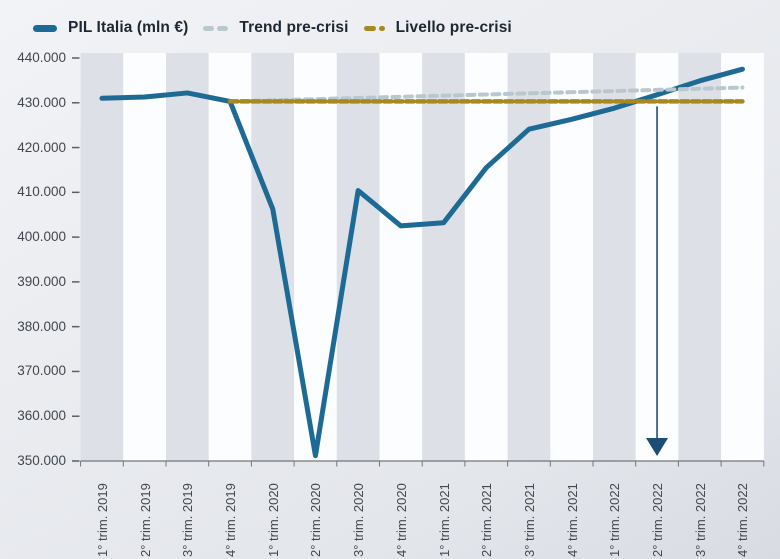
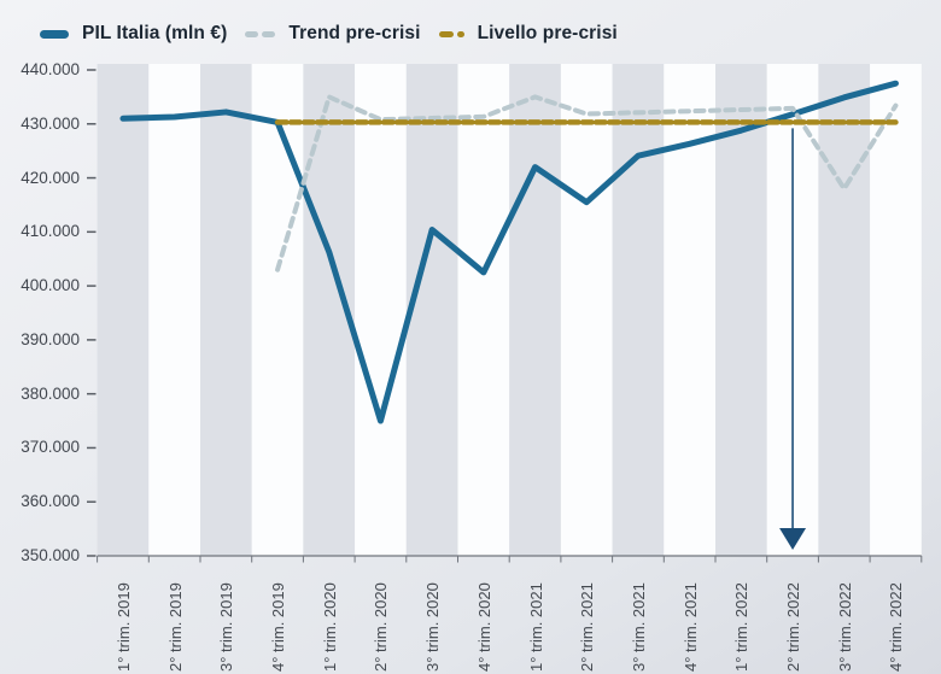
Trend pre-crisi/4° trim. 2019: 430000 -> 403000
Trend pre-crisi/1° trim. 2020: 431000 -> 435000
PIL Italia (mln €)/2° trim. 2020: 351000 -> 375000
PIL Italia (mln €)/1° trim. 2021: 403000 -> 422000
Trend pre-crisi/1° trim. 2021: 432000 -> 435000
Trend pre-crisi/3° trim. 2022: 433000 -> 418000
